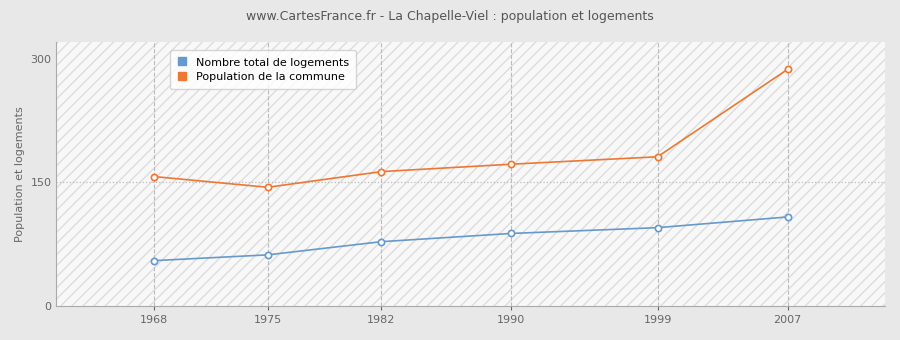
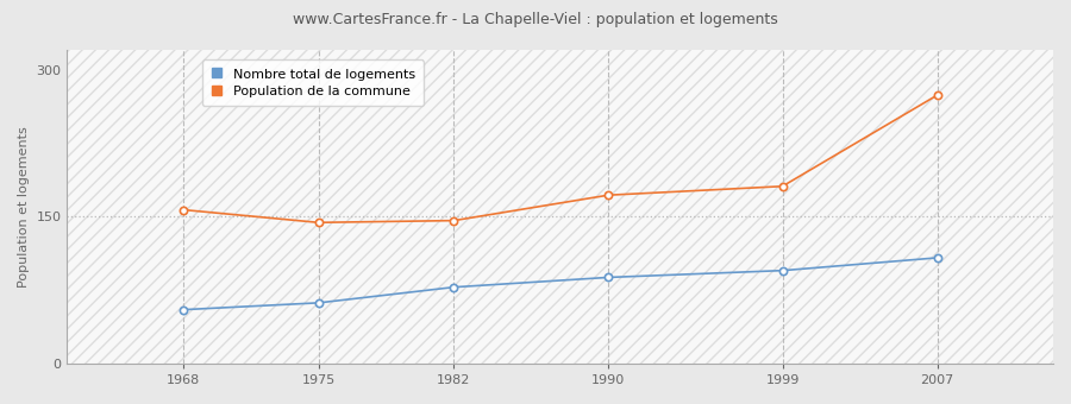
Population de la commune/1982: 163 -> 146
Population de la commune/2007: 287 -> 274
